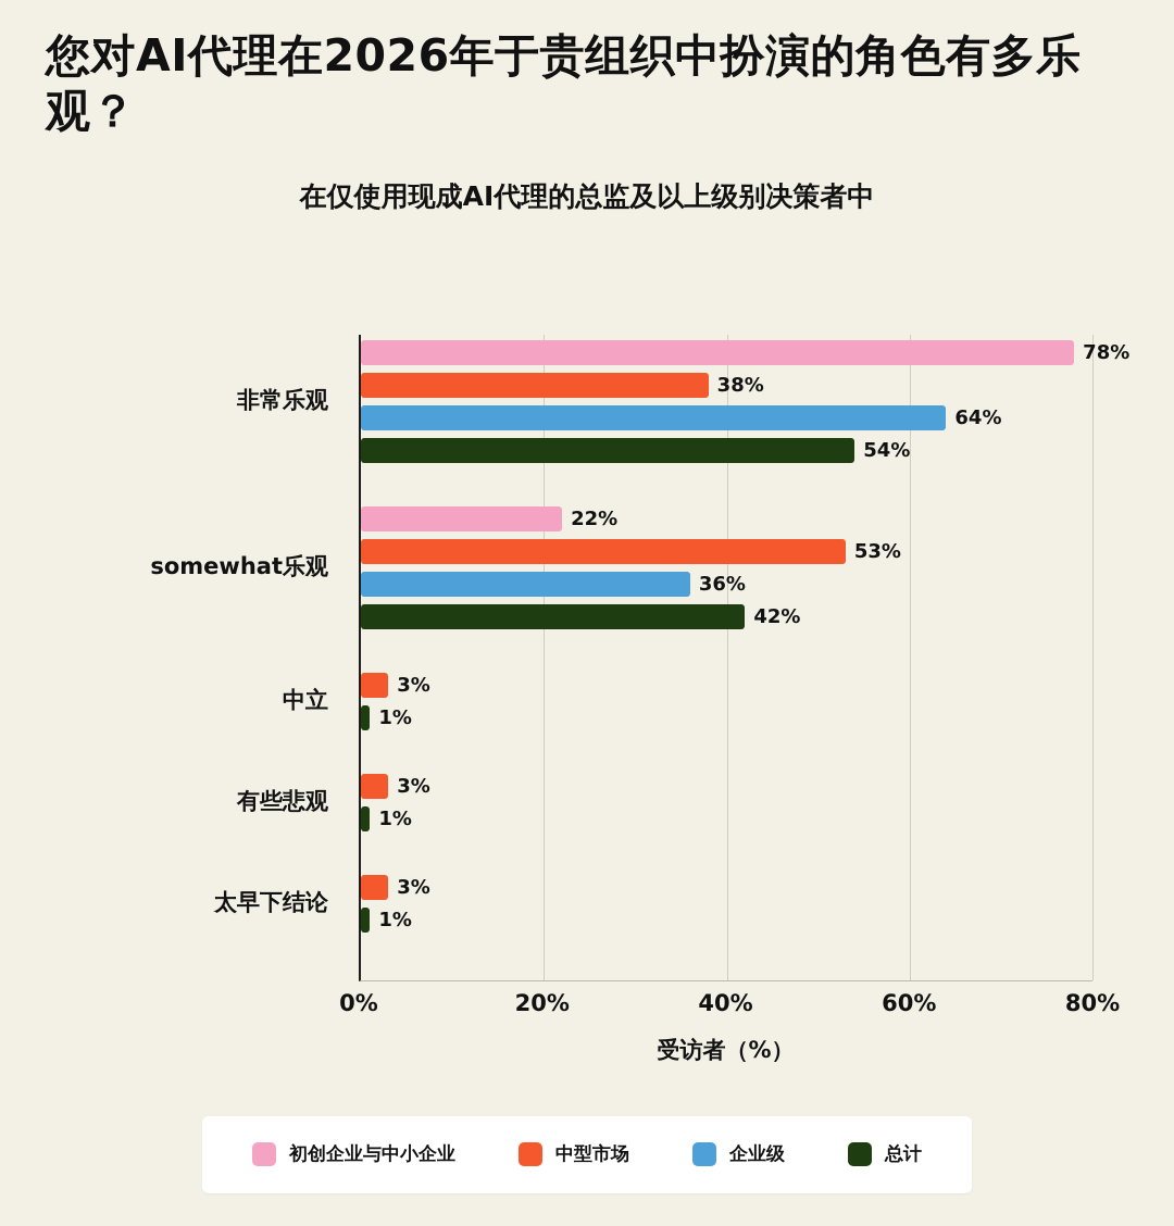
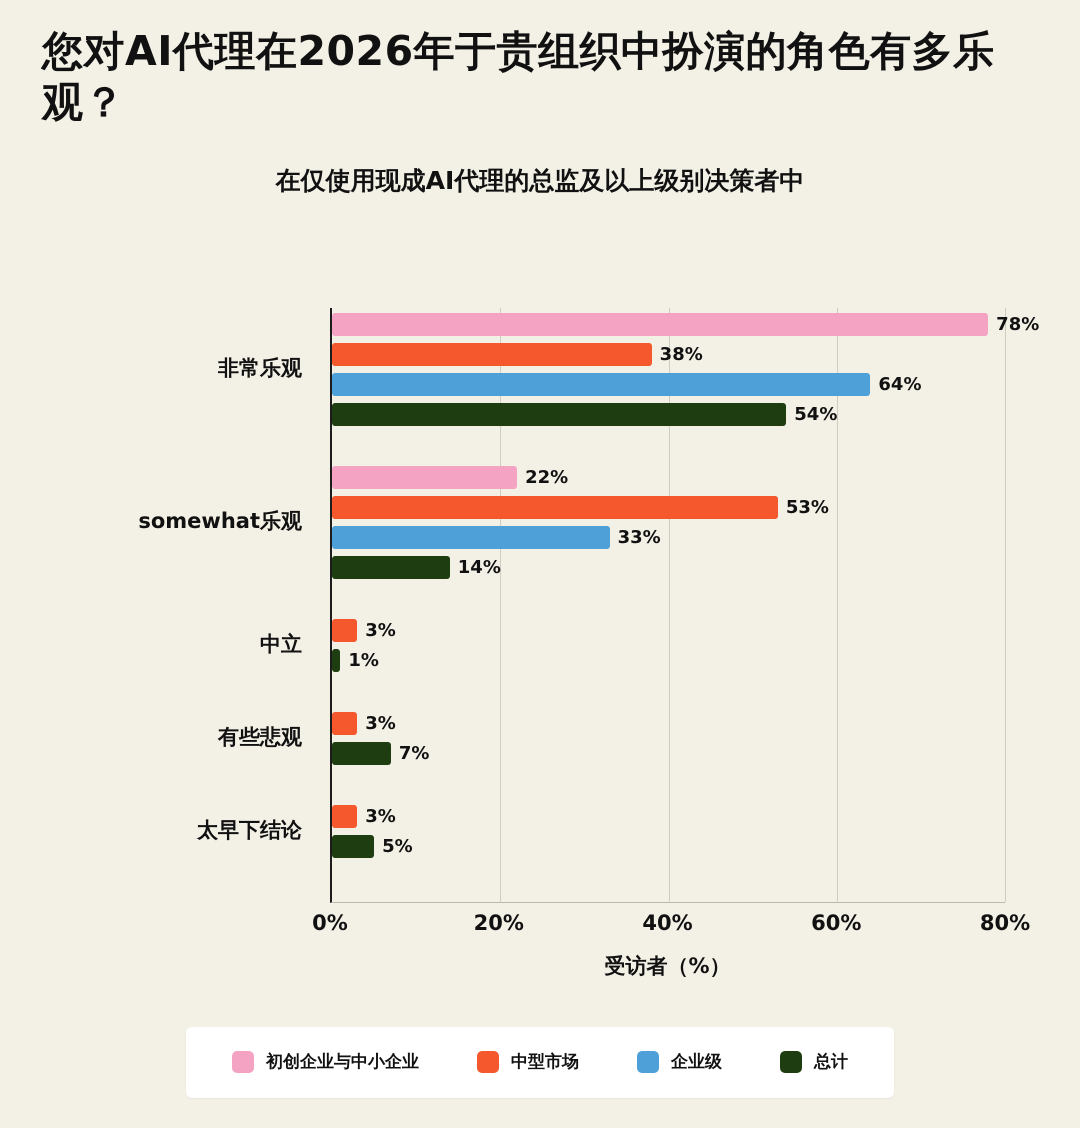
企业级/somewhat乐观: 36% -> 33%
总计/somewhat乐观: 42% -> 14%
总计/有些悲观: 1% -> 7%
总计/太早下结论: 1% -> 5%
